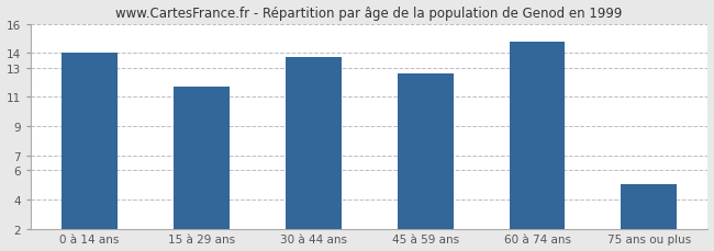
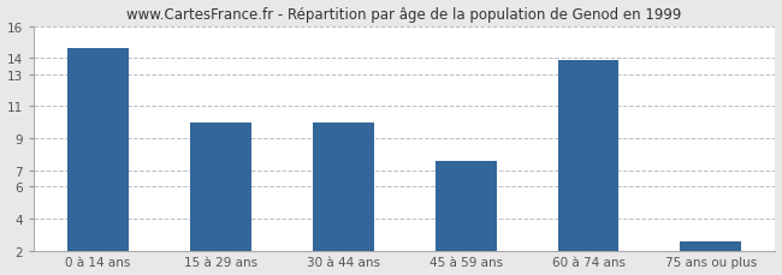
0 à 14 ans: 14.0 -> 14.6
15 à 29 ans: 11.7 -> 10.0
30 à 44 ans: 13.7 -> 10.0
45 à 59 ans: 12.6 -> 7.6
60 à 74 ans: 14.8 -> 13.9
75 ans ou plus: 5.0 -> 2.6
